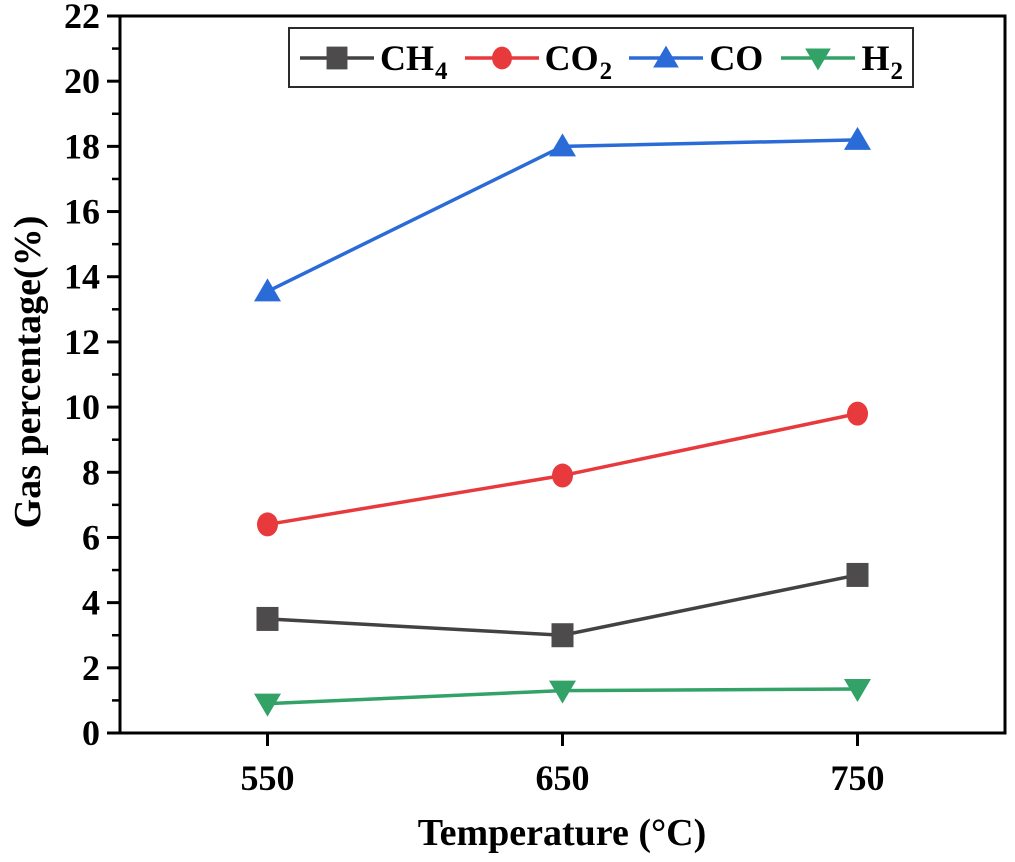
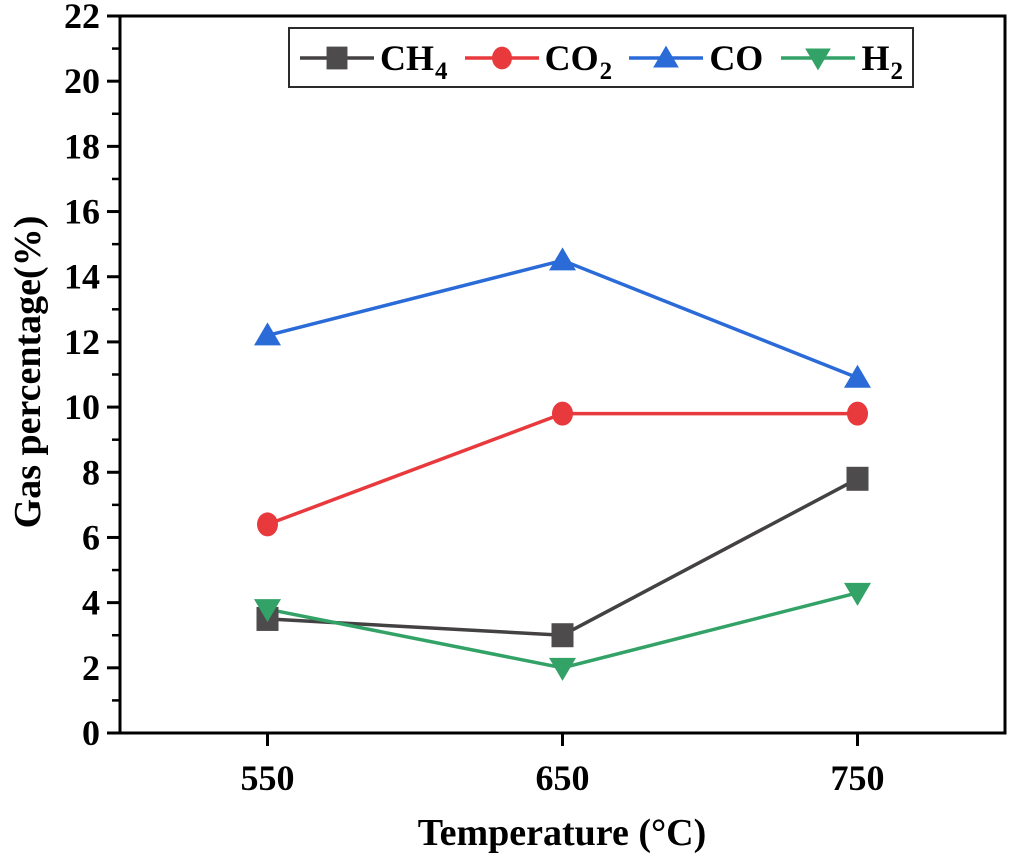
CO/550: 13.6 -> 12.2
H2/550: 0.9 -> 3.8
CO2/650: 7.9 -> 9.8
CO/650: 18.0 -> 14.5
H2/650: 1.3 -> 2.0
CH4/750: 4.8 -> 7.8
CO/750: 18.2 -> 10.9
H2/750: 1.4 -> 4.3
